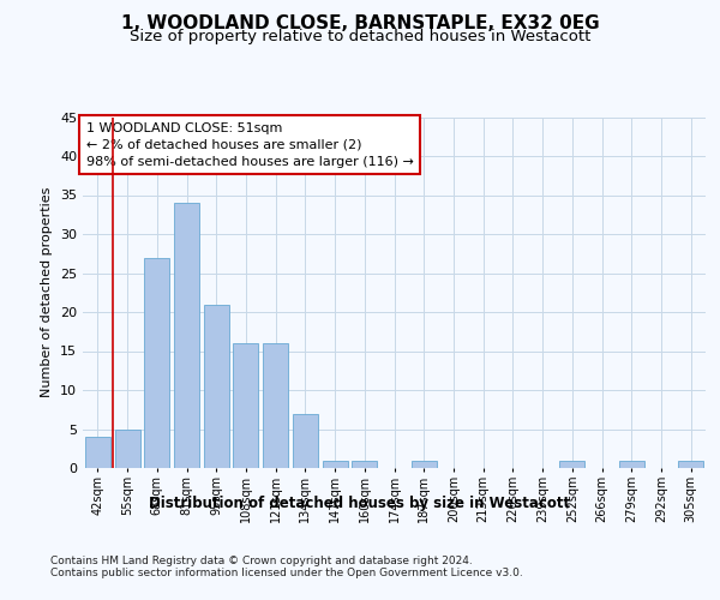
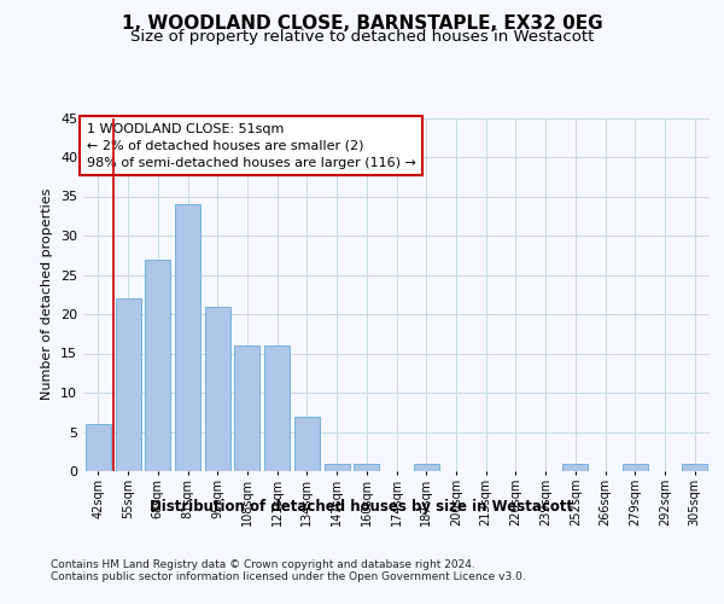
42sqm: 4 -> 6
55sqm: 5 -> 22
